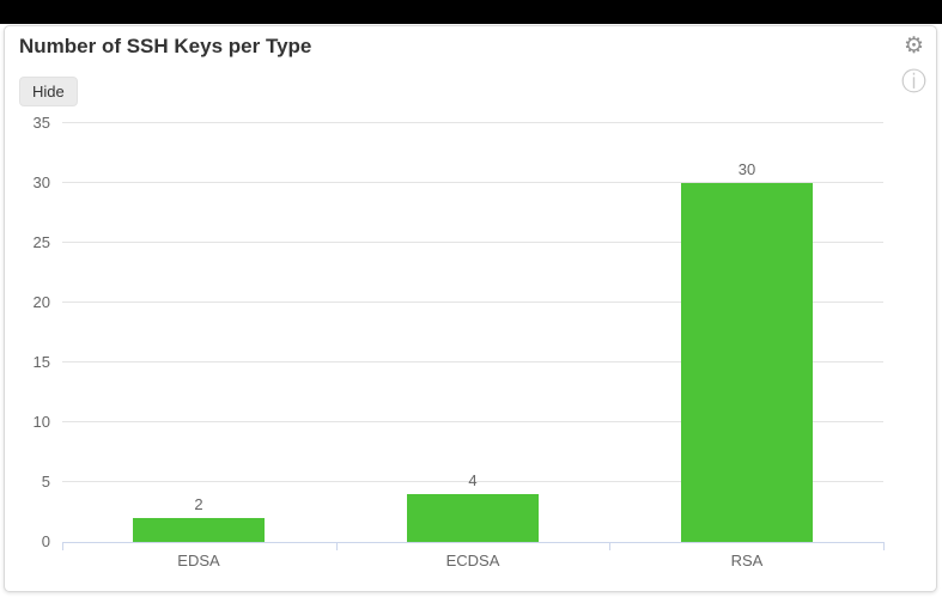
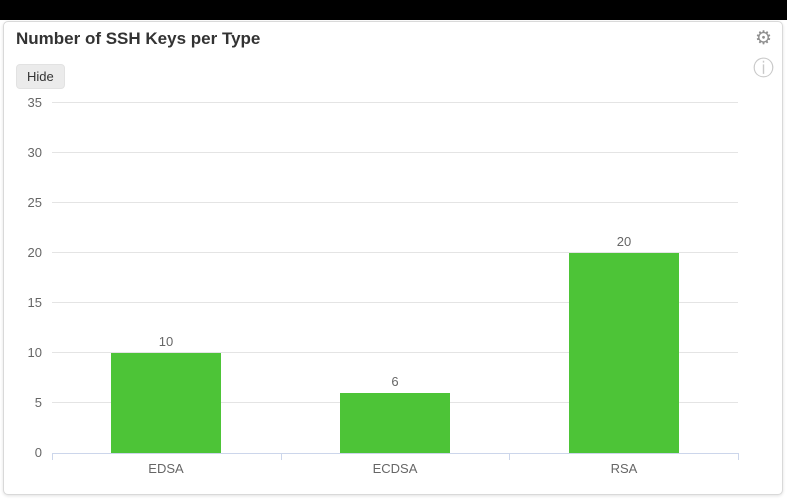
EDSA: 2 -> 10
ECDSA: 4 -> 6
RSA: 30 -> 20
